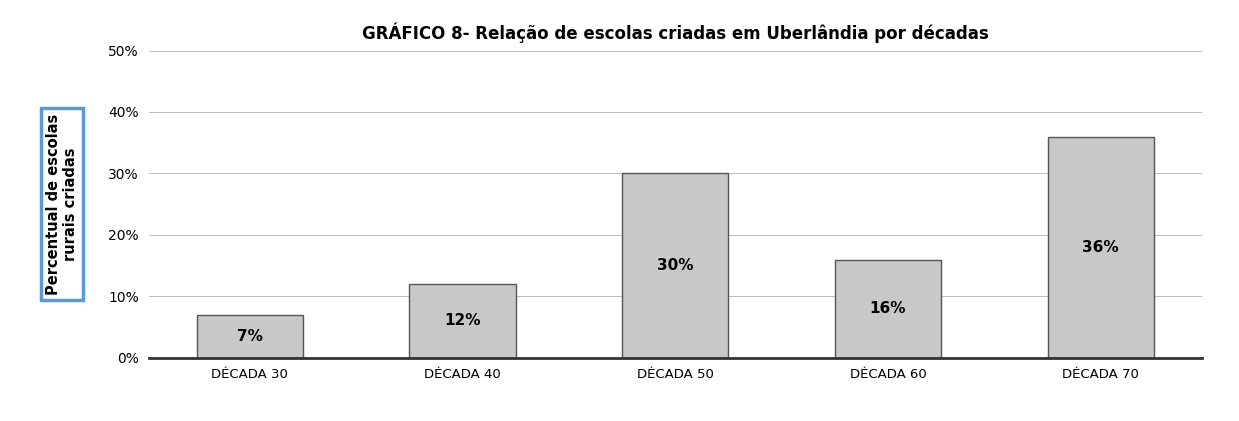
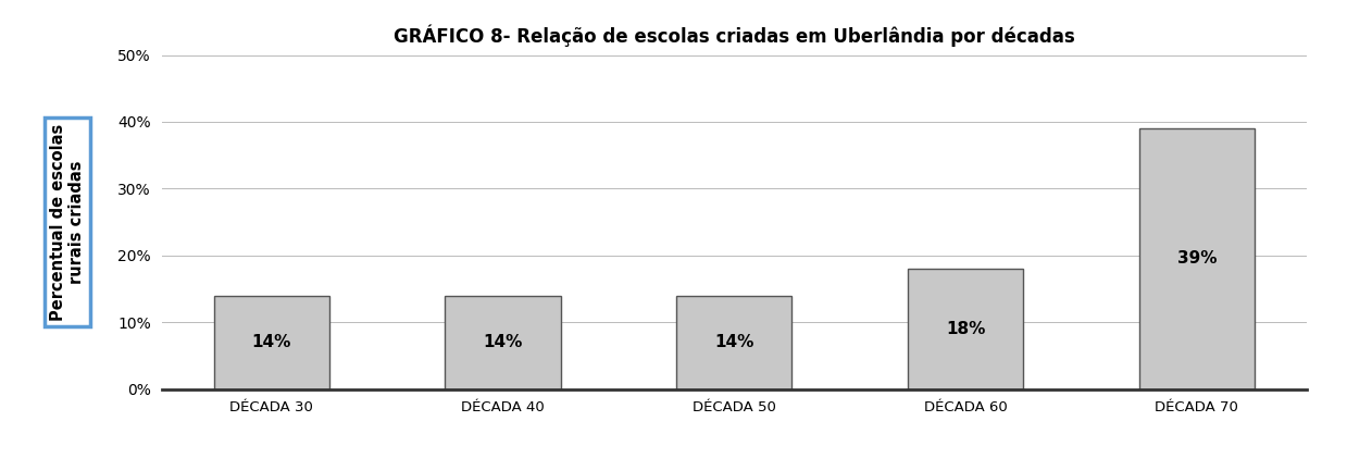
DÉCADA 30: 7% -> 14%
DÉCADA 40: 12% -> 14%
DÉCADA 50: 30% -> 14%
DÉCADA 60: 16% -> 18%
DÉCADA 70: 36% -> 39%
